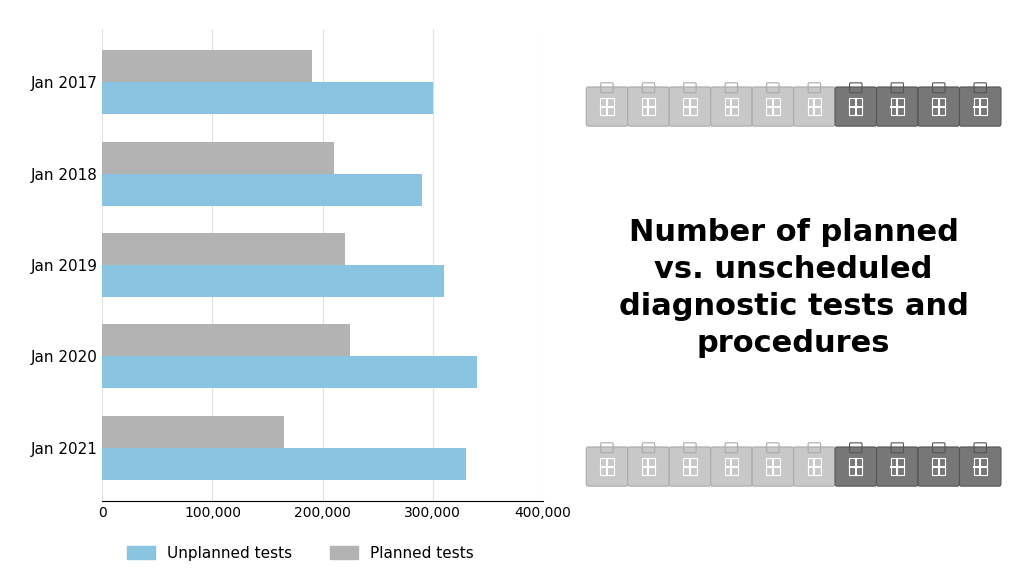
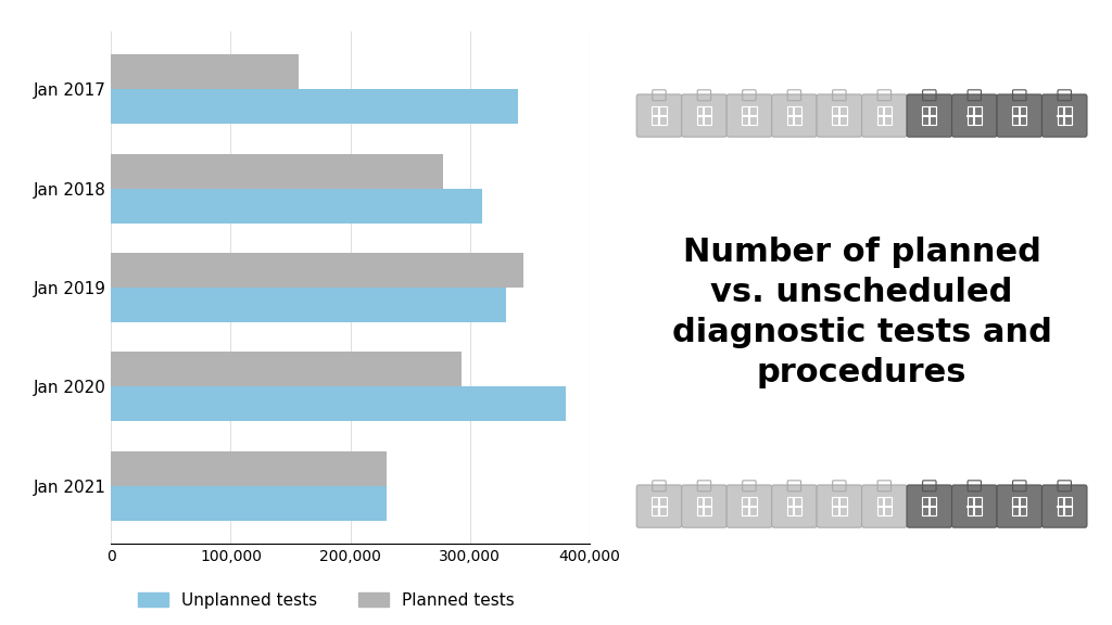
Planned tests/Jan 2017: 190,000 -> 157,000
Unplanned tests/Jan 2017: 300,000 -> 340,000
Planned tests/Jan 2018: 210,000 -> 278,000
Unplanned tests/Jan 2018: 290,000 -> 310,000
Planned tests/Jan 2019: 220,000 -> 345,000
Unplanned tests/Jan 2019: 310,000 -> 330,000
Planned tests/Jan 2020: 225,000 -> 293,000
Unplanned tests/Jan 2020: 340,000 -> 380,000
Planned tests/Jan 2021: 165,000 -> 230,000
Unplanned tests/Jan 2021: 330,000 -> 230,000
